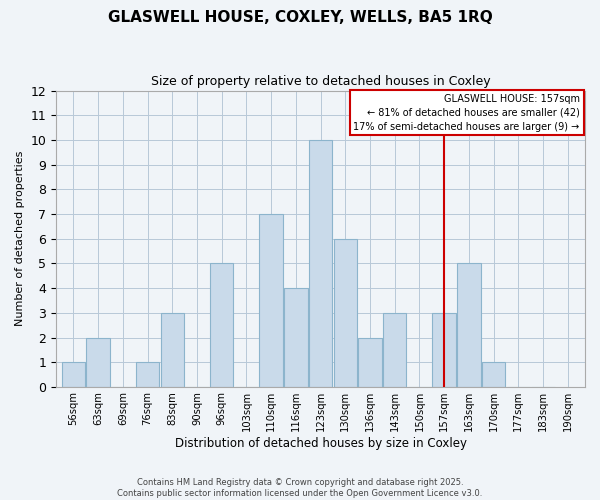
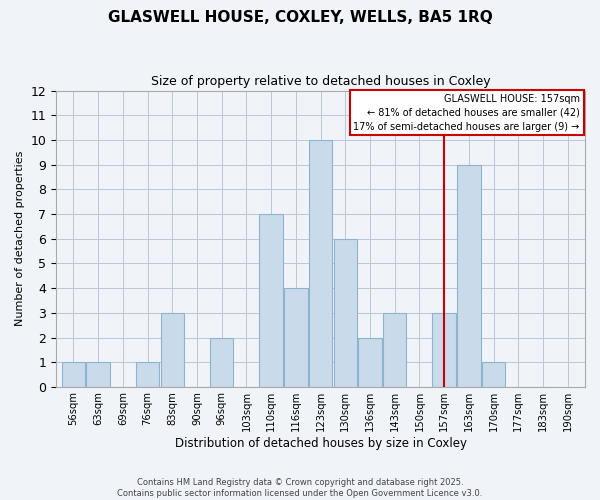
63sqm: 2 -> 1
96sqm: 5 -> 2
163sqm: 5 -> 9
